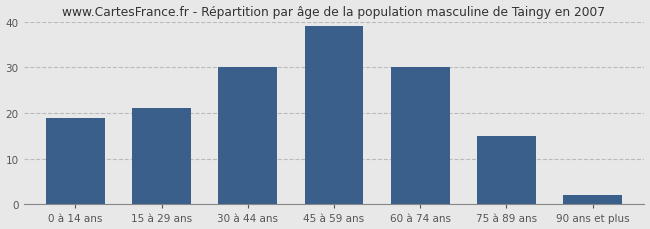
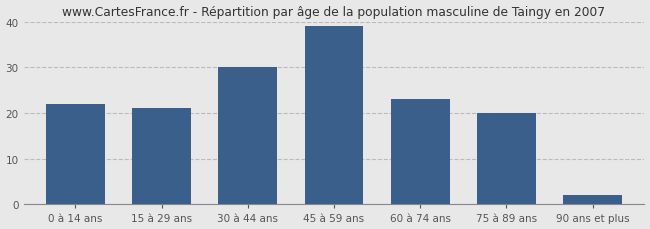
0 à 14 ans: 19 -> 22
60 à 74 ans: 30 -> 23
75 à 89 ans: 15 -> 20
